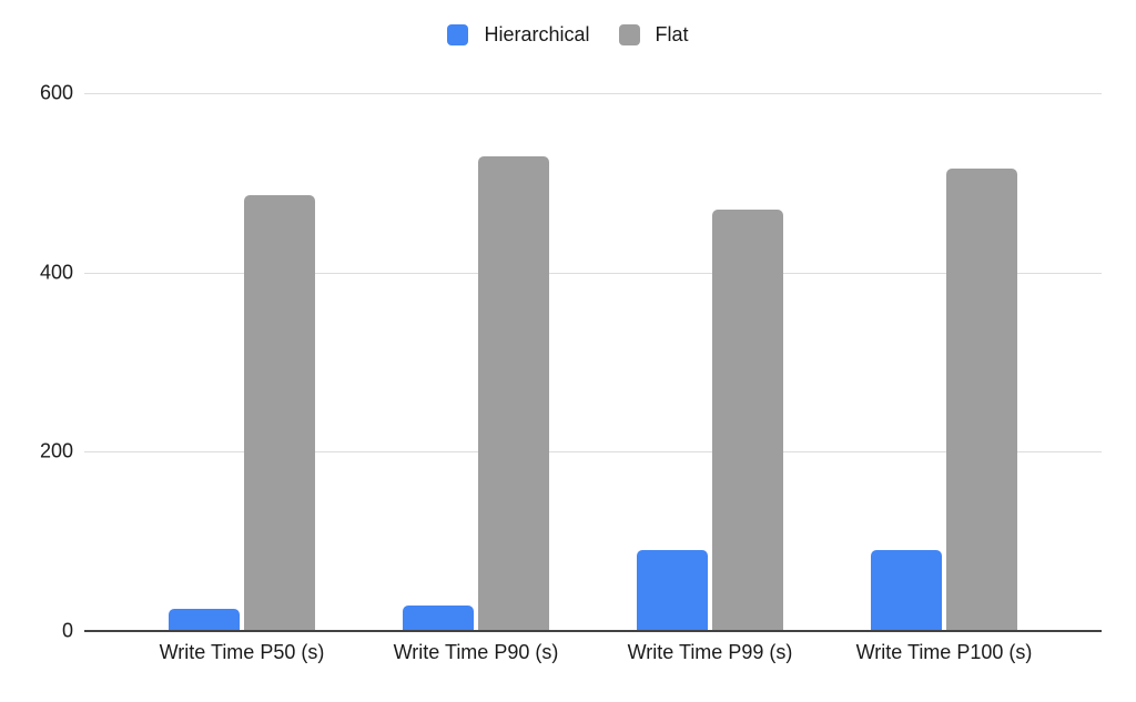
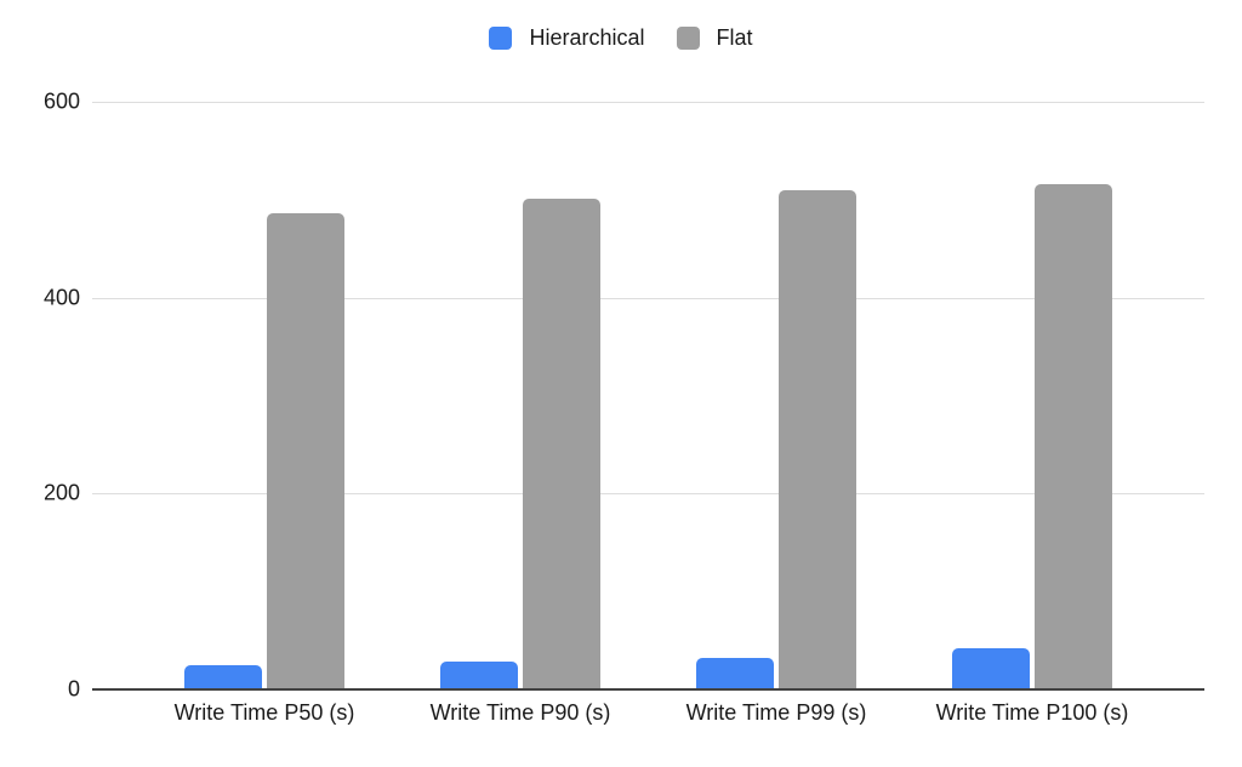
Flat/Write Time P90 (s): 530 -> 500
Hierarchical/Write Time P99 (s): 90 -> 30
Flat/Write Time P99 (s): 470 -> 510
Hierarchical/Write Time P100 (s): 90 -> 40
